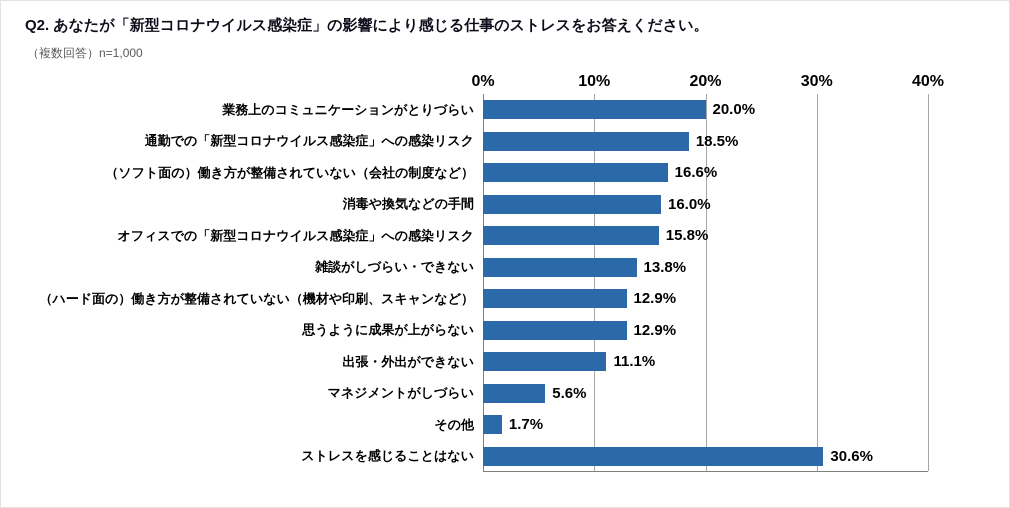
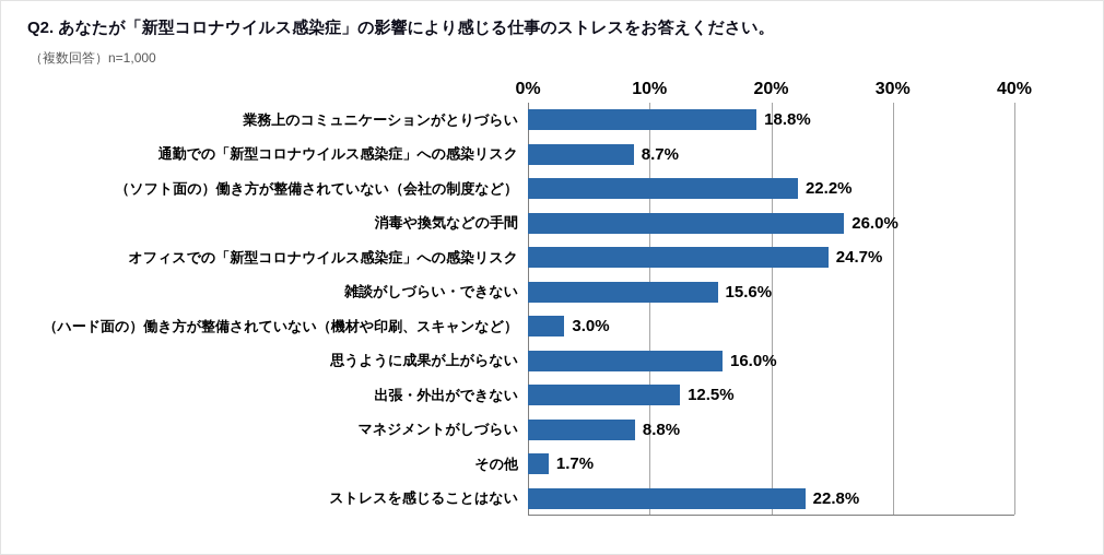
業務上のコミュニケーションがとりづらい: 20.0% -> 18.8%
通勤での「新型コロナウイルス感染症」への感染リスク: 18.5% -> 8.7%
（ソフト面の）働き方が整備されていない（会社の制度など）: 16.6% -> 22.2%
消毒や換気などの手間: 16.0% -> 26.0%
オフィスでの「新型コロナウイルス感染症」への感染リスク: 15.8% -> 24.7%
雑談がしづらい・できない: 13.8% -> 15.6%
（ハード面の）働き方が整備されていない（機材や印刷、スキャンなど）: 12.9% -> 3.0%
思うように成果が上がらない: 12.9% -> 16.0%
出張・外出ができない: 11.1% -> 12.5%
マネジメントがしづらい: 5.6% -> 8.8%
ストレスを感じることはない: 30.6% -> 22.8%
